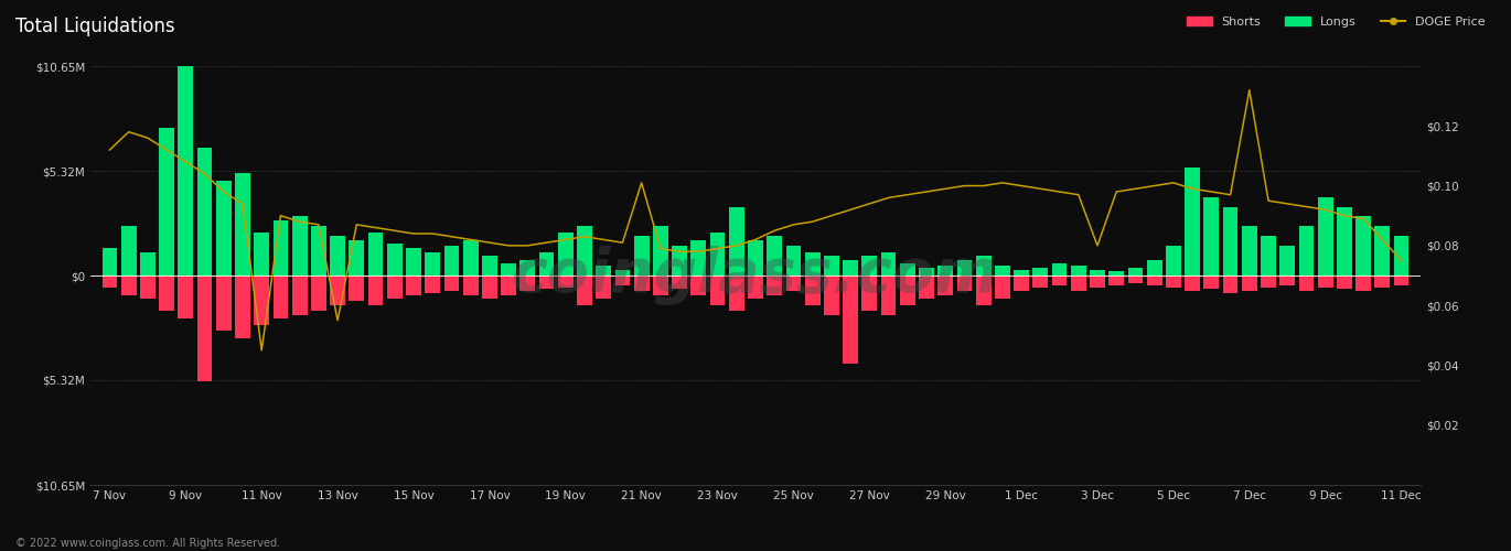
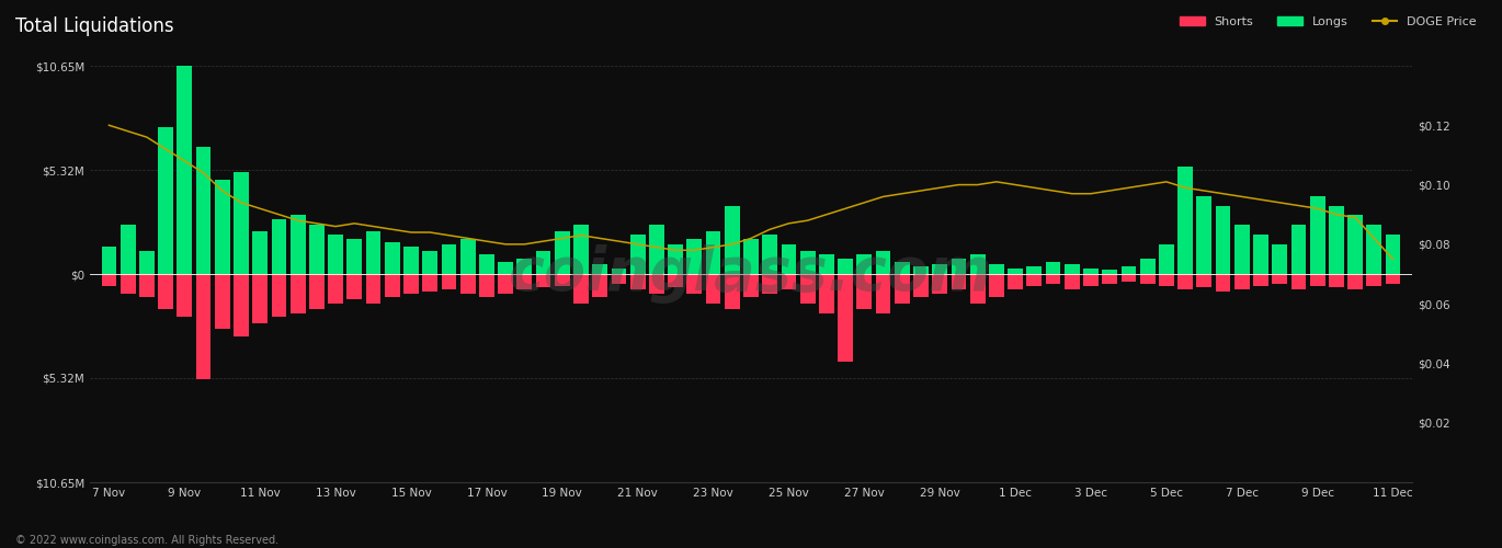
DOGE Price/7 Nov: $0.112 -> $0.120
DOGE Price/11 Nov: $0.045 -> $0.092
DOGE Price/13 Nov: $0.055 -> $0.086
DOGE Price/21 Nov: $0.101 -> $0.080
DOGE Price/3 Dec: $0.080 -> $0.097
DOGE Price/7 Dec: $0.132 -> $0.096
